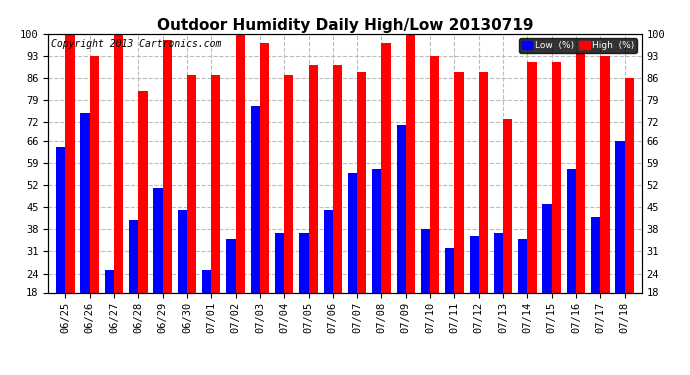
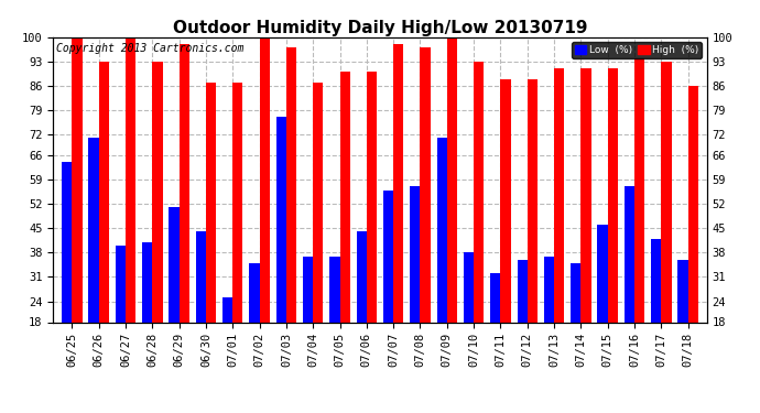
Low (%)/06/26: 75 -> 71
Low (%)/06/27: 25 -> 40
High (%)/06/28: 82 -> 93
High (%)/07/07: 88 -> 98
High (%)/07/13: 73 -> 91
Low (%)/07/18: 66 -> 36
